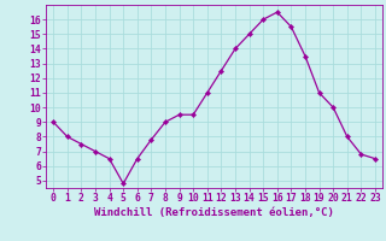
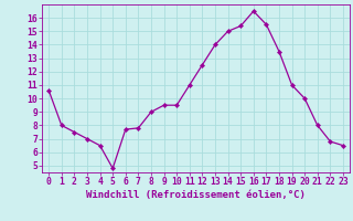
0: 9.0 -> 10.6
6: 6.5 -> 7.7
15: 16.0 -> 15.4
